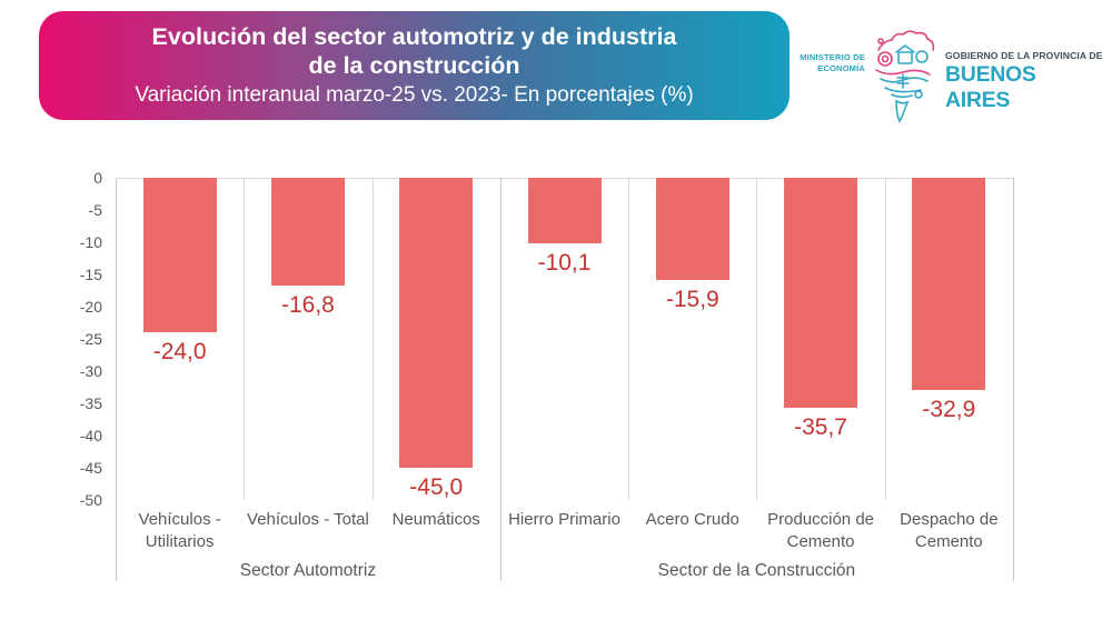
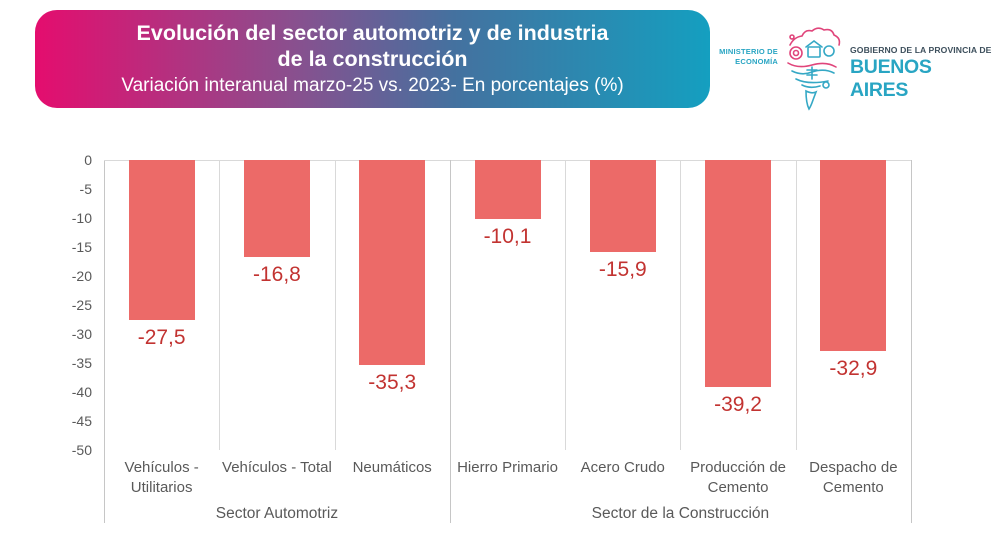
Vehículos - Utilitarios: -24,0 -> -27,5
Neumáticos: -45,0 -> -35,3
Producción de Cemento: -35,7 -> -39,2
